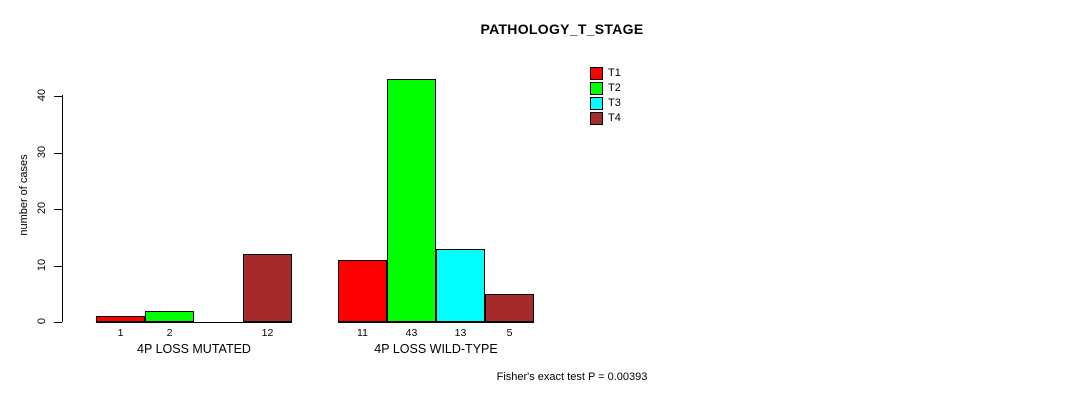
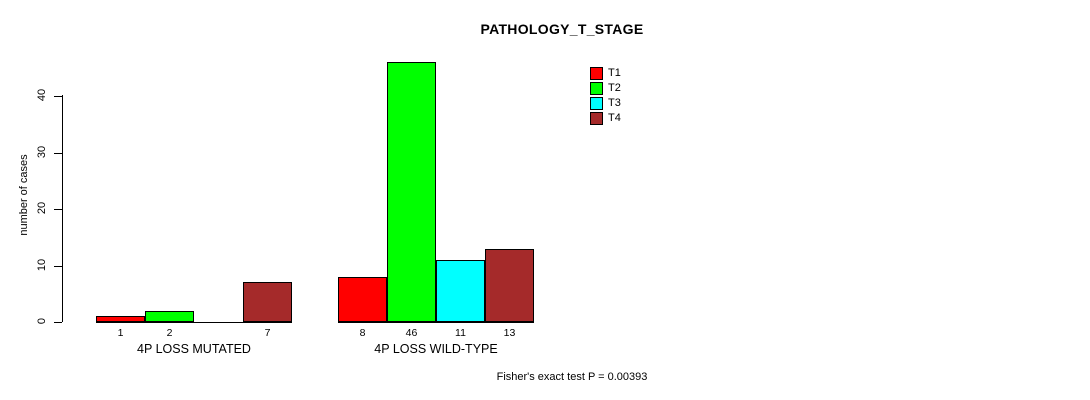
T4/4P LOSS MUTATED: 12 -> 7
T1/4P LOSS WILD-TYPE: 11 -> 8
T2/4P LOSS WILD-TYPE: 43 -> 46
T3/4P LOSS WILD-TYPE: 13 -> 11
T4/4P LOSS WILD-TYPE: 5 -> 13
